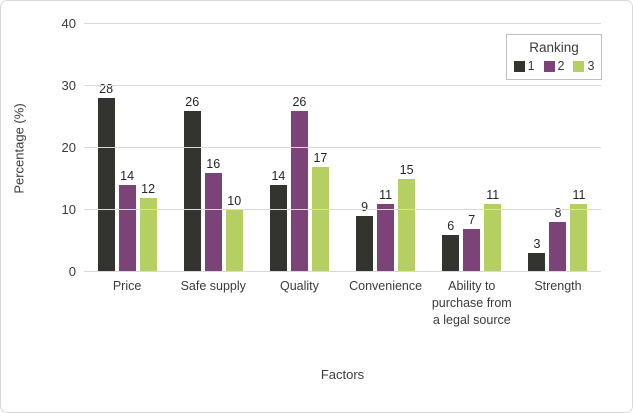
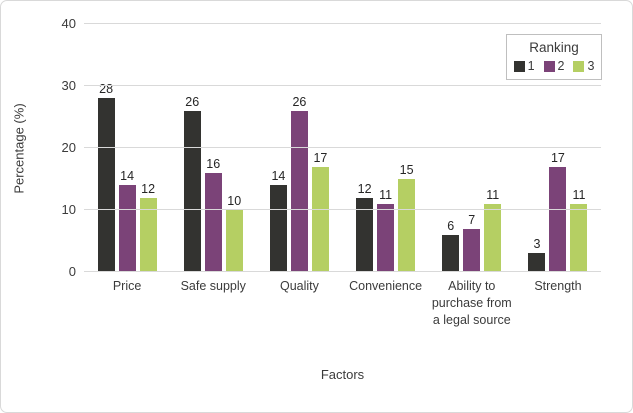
1/Convenience: 9 -> 12
2/Strength: 8 -> 17
